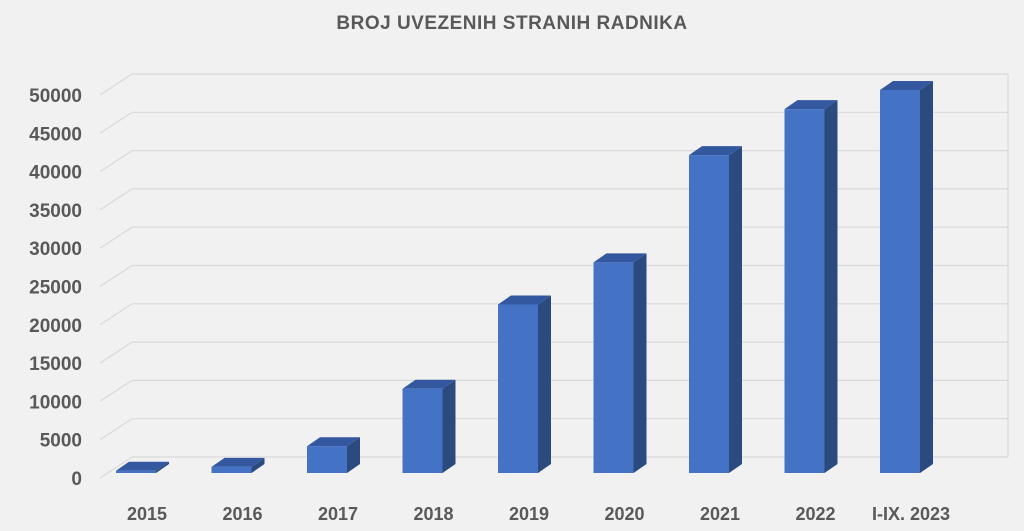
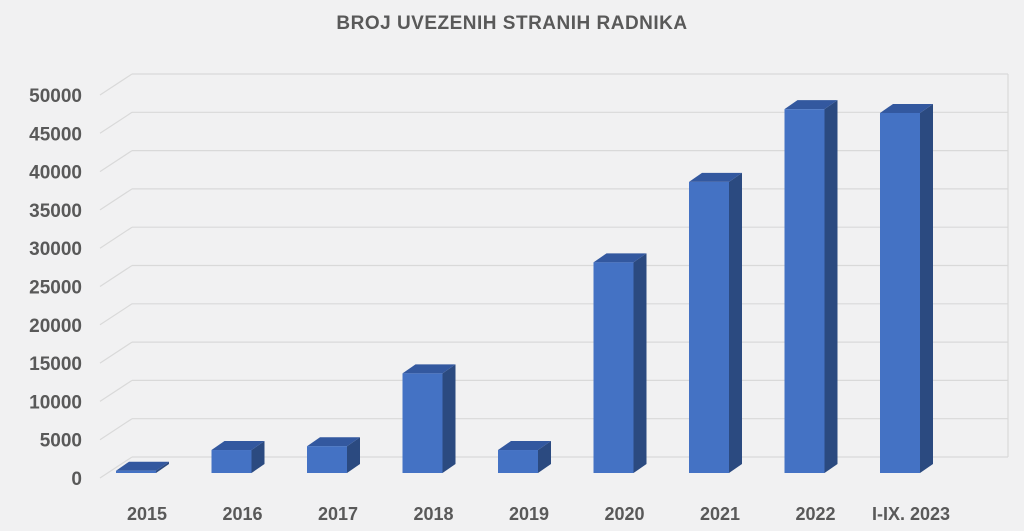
2016: 1000 -> 3000
2018: 11000 -> 13000
2019: 22000 -> 3000
2021: 42000 -> 38000
I-IX. 2023: 50000 -> 47000
